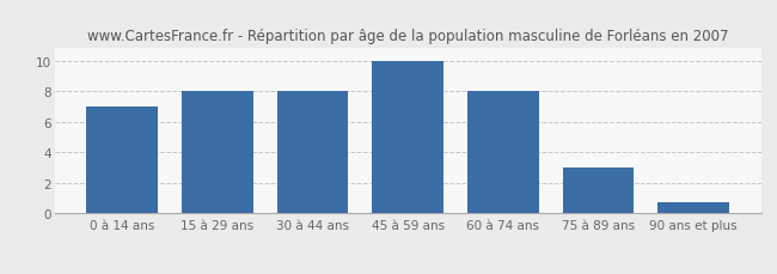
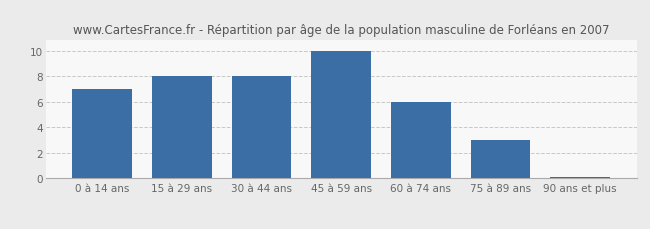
60 à 74 ans: 8.0 -> 6.0
90 ans et plus: 0.7 -> 0.1
